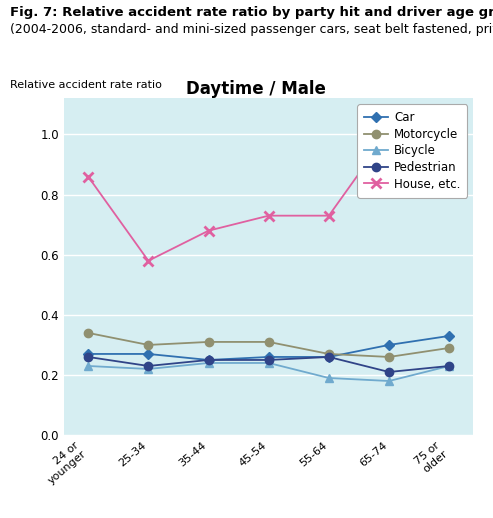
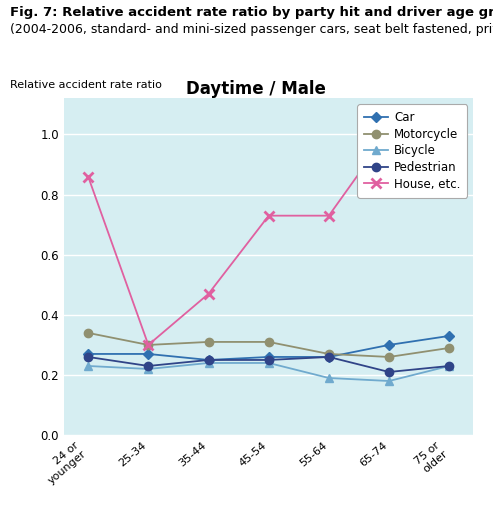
House, etc./25-34: 0.58 -> 0.30
House, etc./35-44: 0.68 -> 0.47
